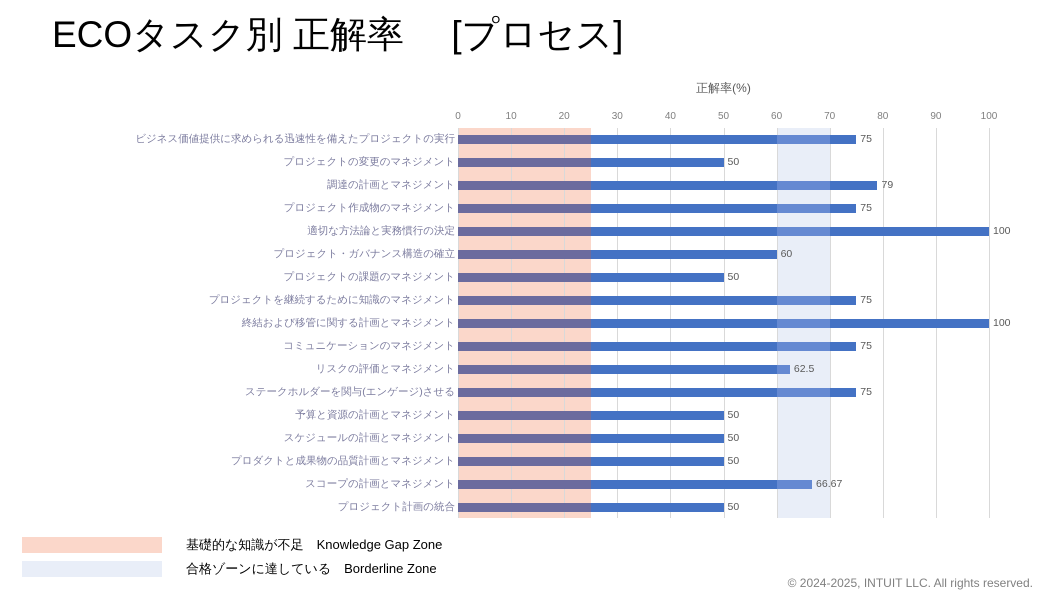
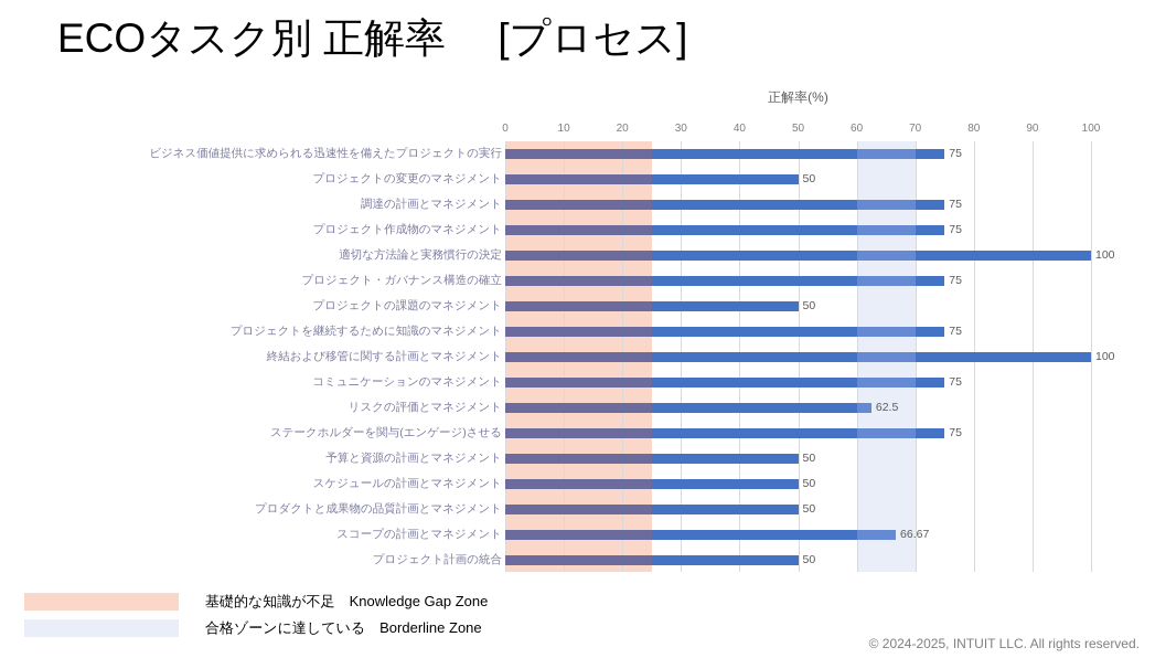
調達の計画とマネジメント: 79 -> 75
プロジェクト・ガバナンス構造の確立: 60 -> 75
